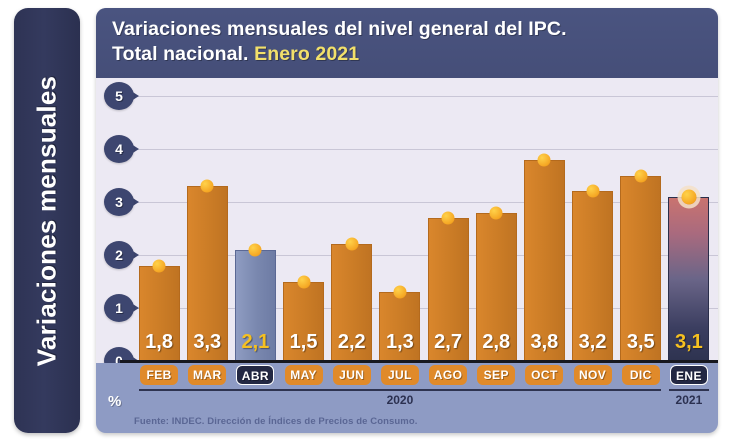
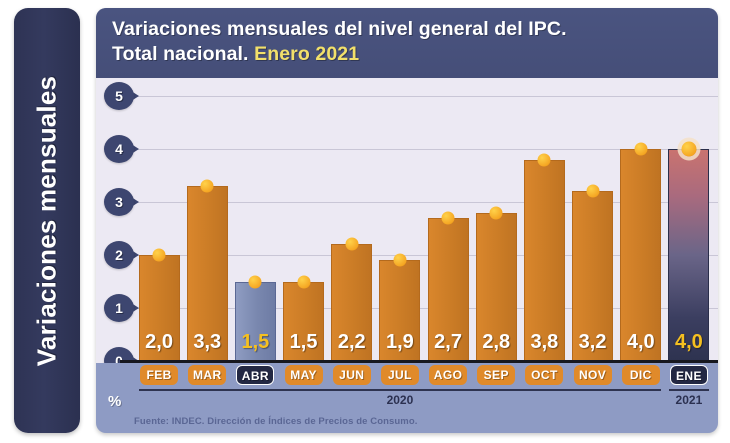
FEB: 1,8 -> 2,0
ABR: 2,1 -> 1,5
JUL: 1,3 -> 1,9
DIC: 3,5 -> 4,0
ENE: 3,1 -> 4,0
